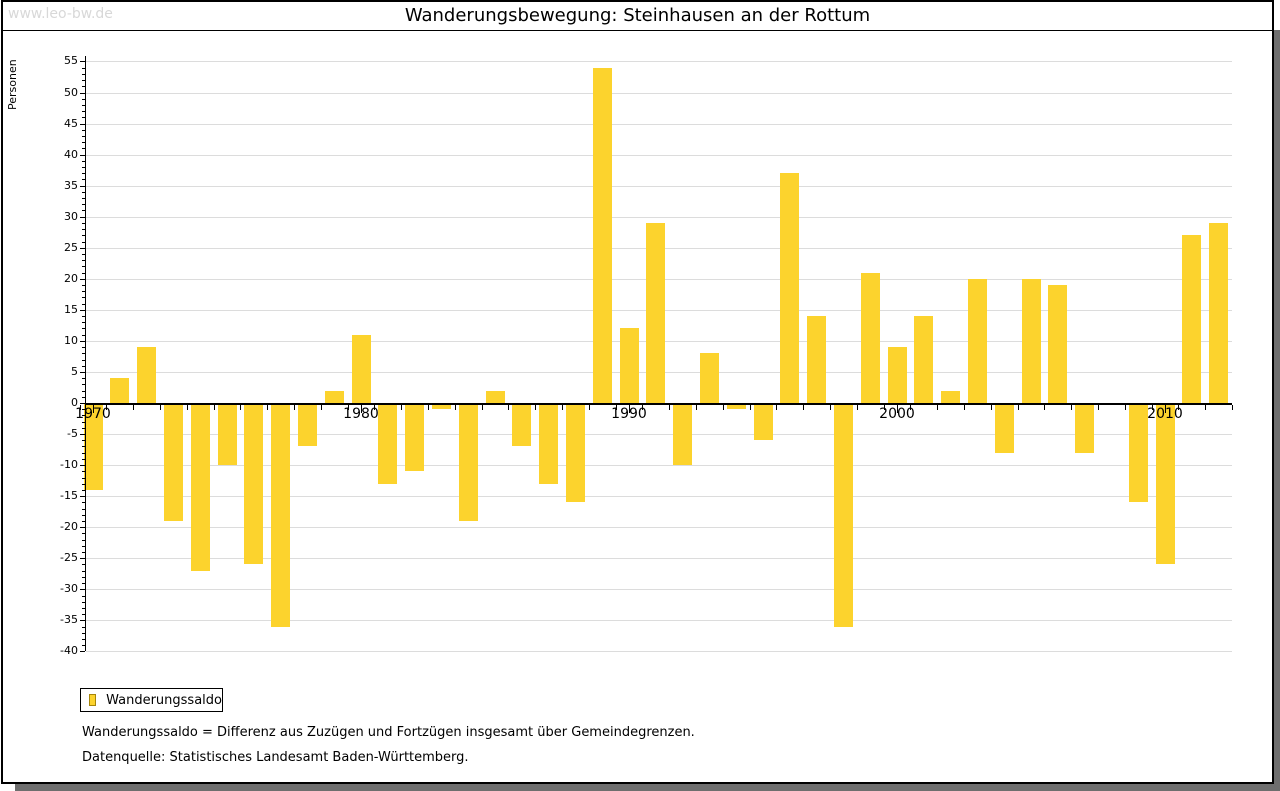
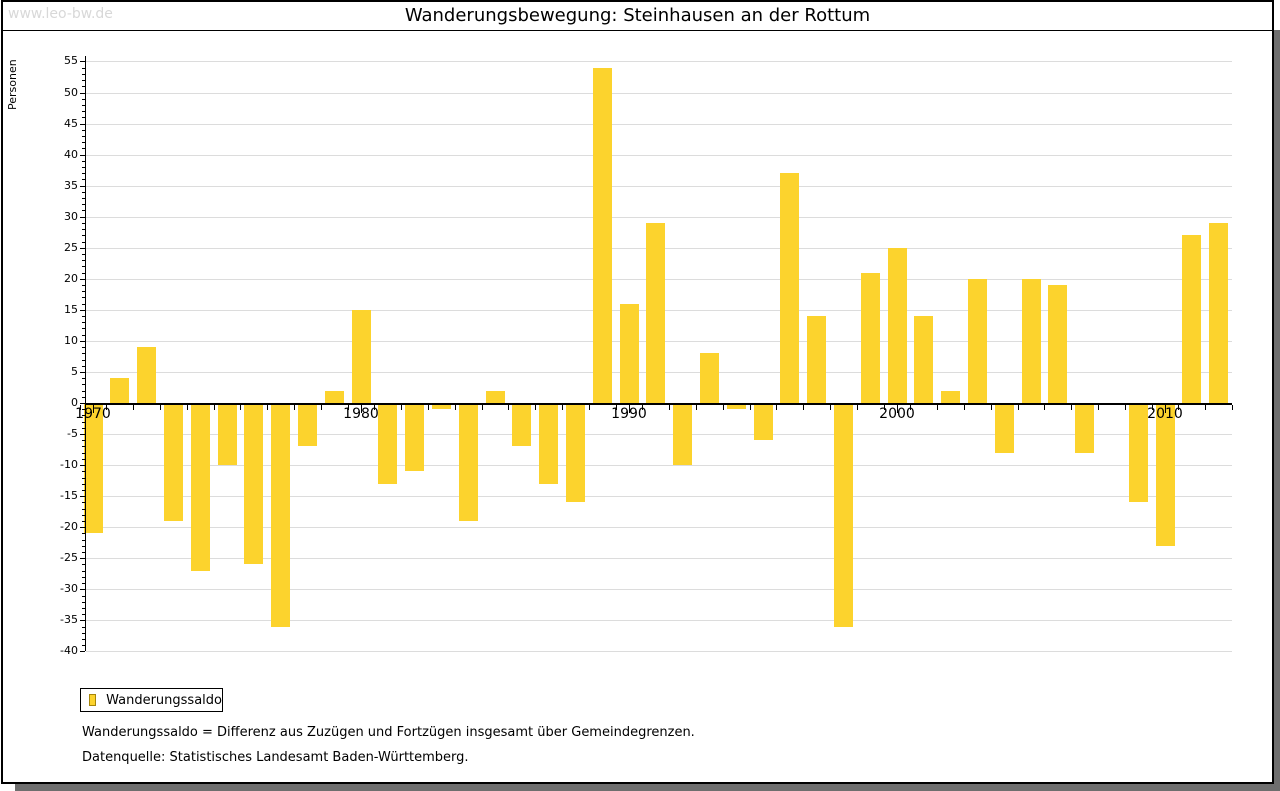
1970: -14 -> -21
1980: 11 -> 15
1990: 12 -> 16
2000: 9 -> 25
2010: -26 -> -23
